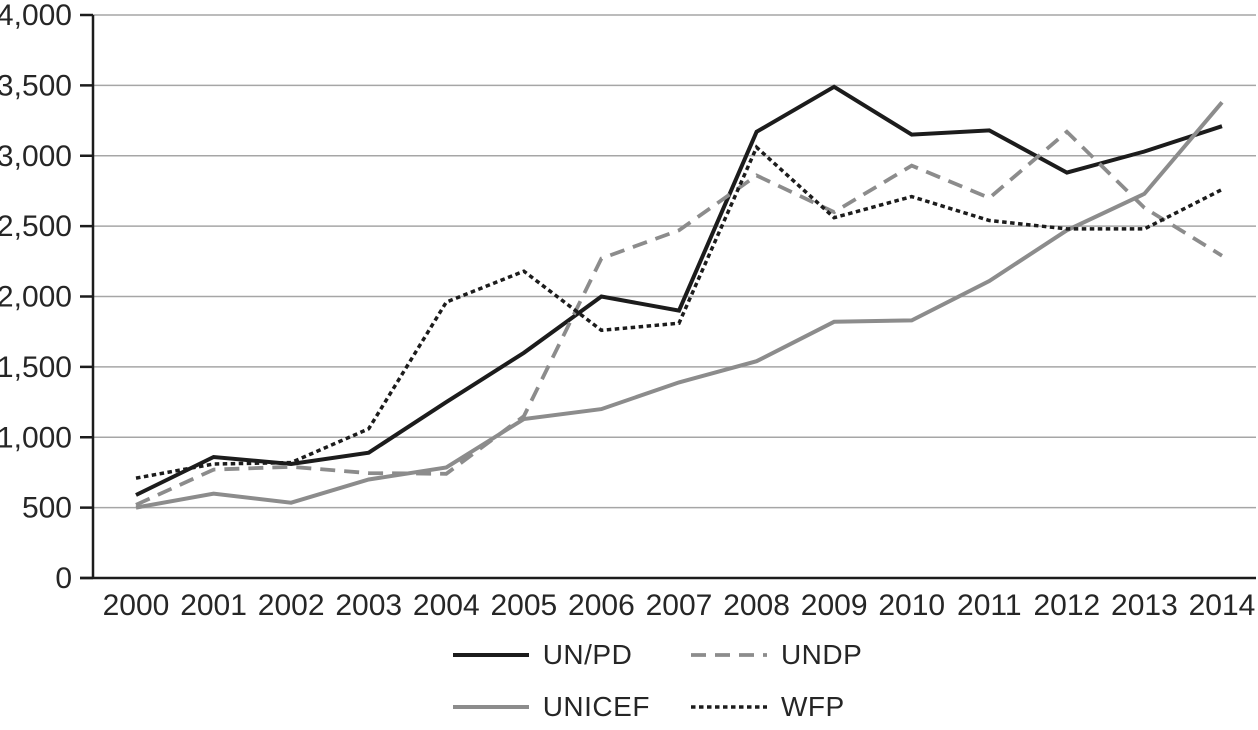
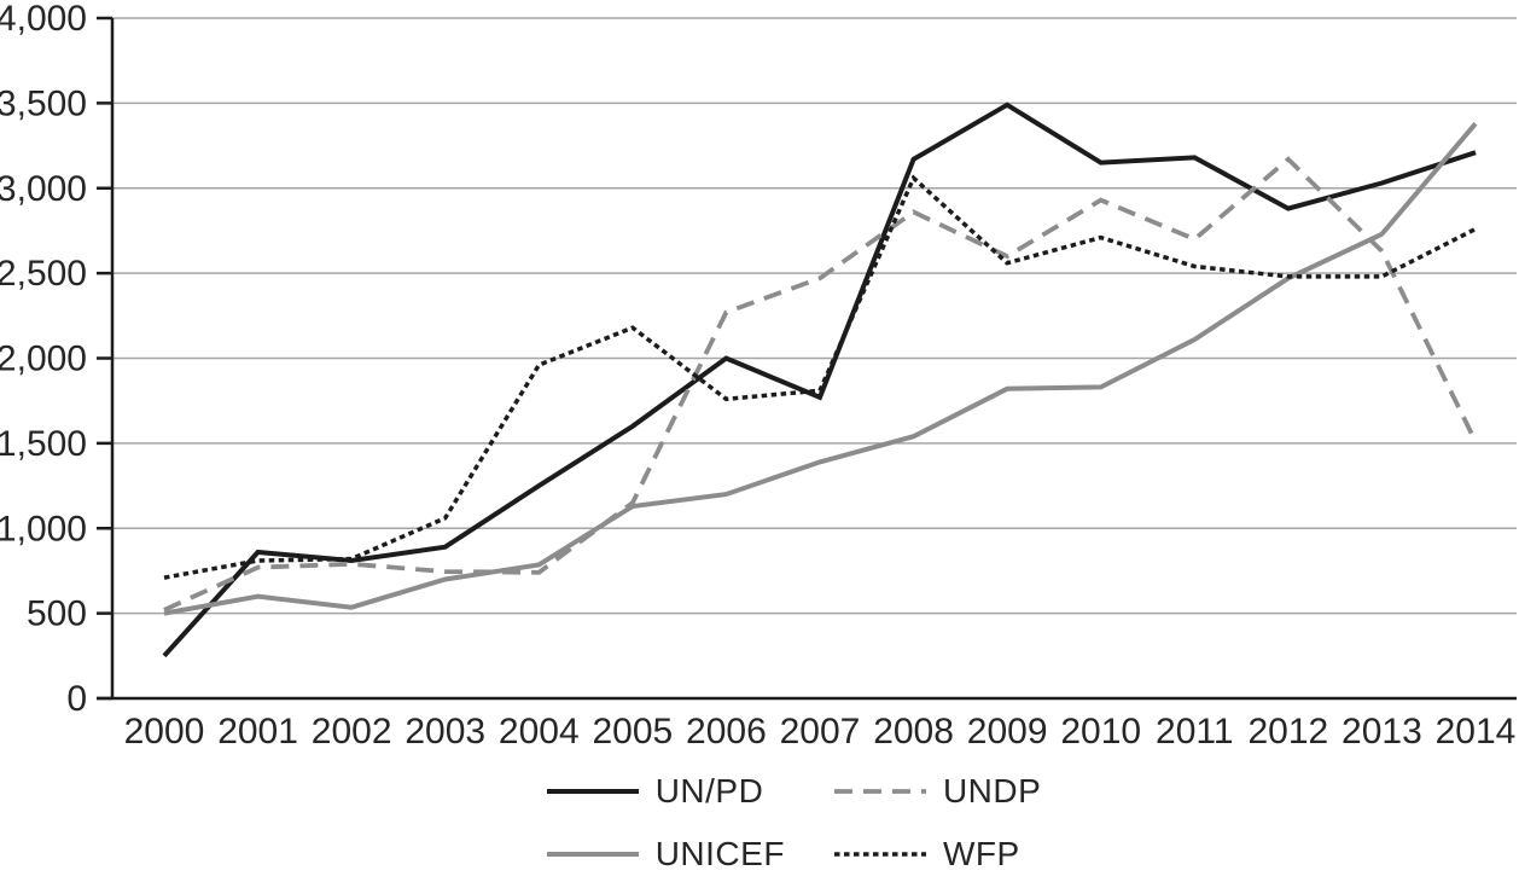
UN/PD/2000: 590 -> 250
UN/PD/2007: 1900 -> 1770
UNDP/2014: 2290 -> 1510
